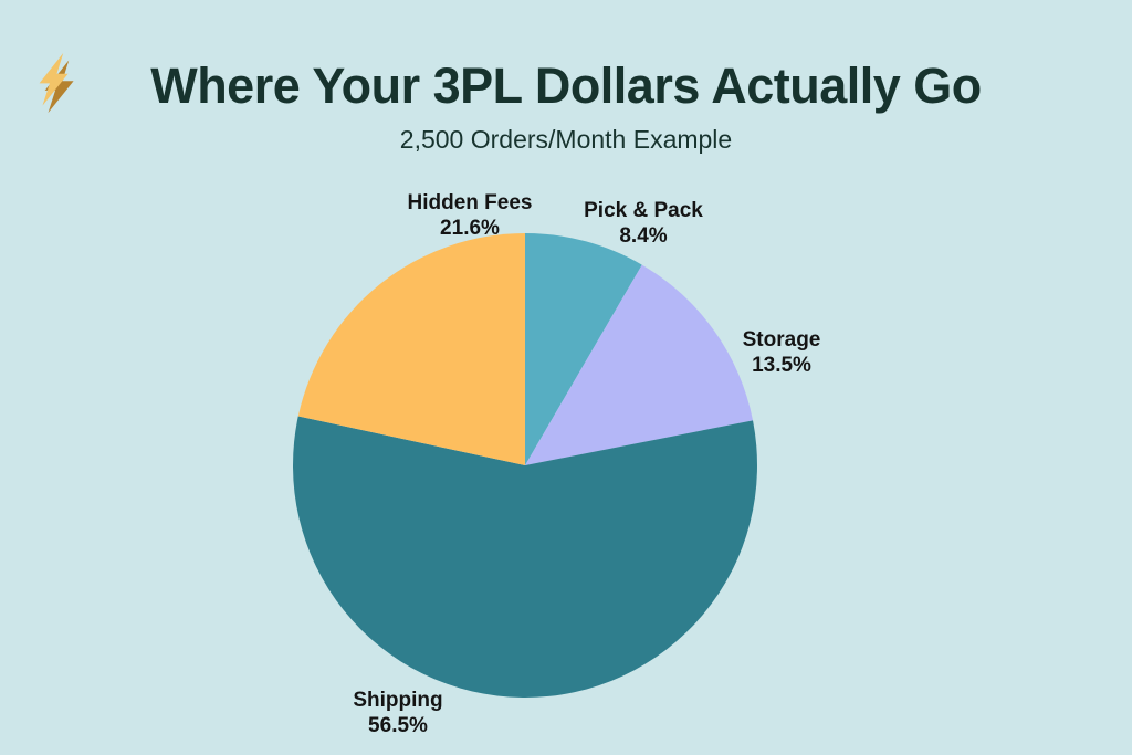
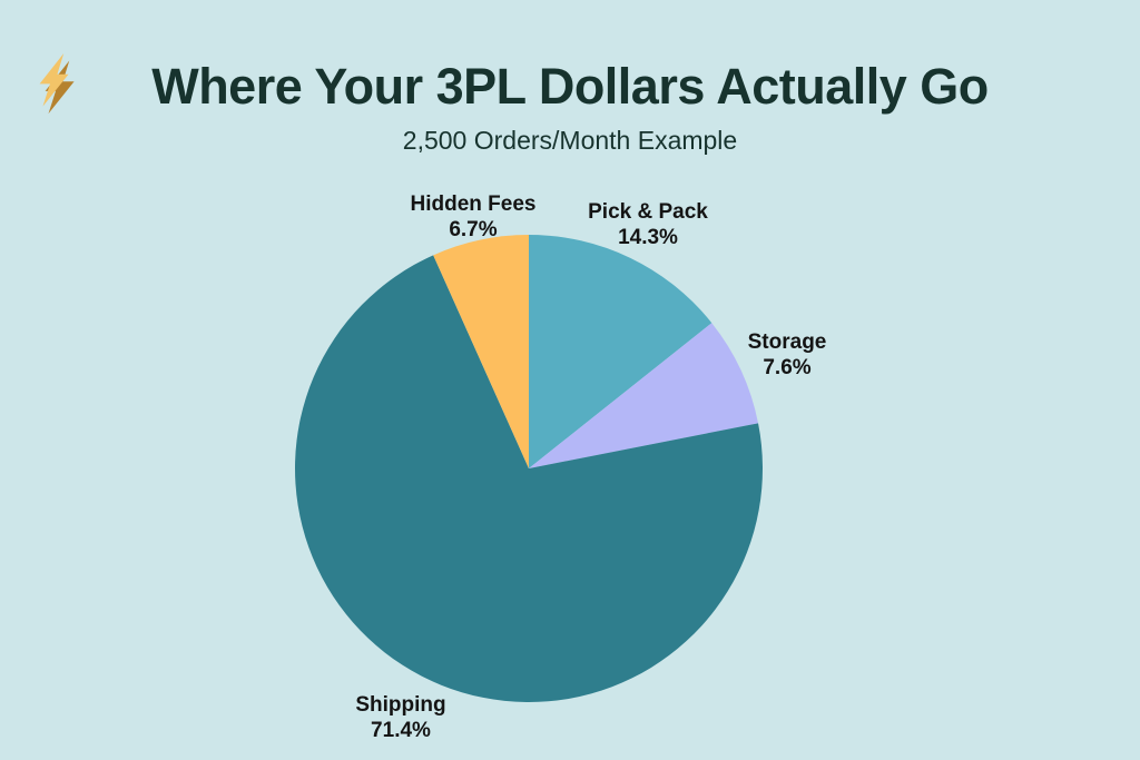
Pick & Pack: 8.4% -> 14.3%
Storage: 13.5% -> 7.6%
Shipping: 56.5% -> 71.4%
Hidden Fees: 21.6% -> 6.7%
